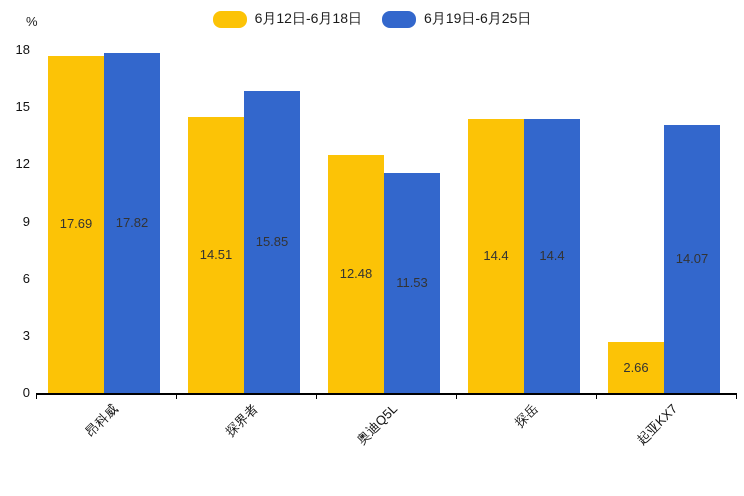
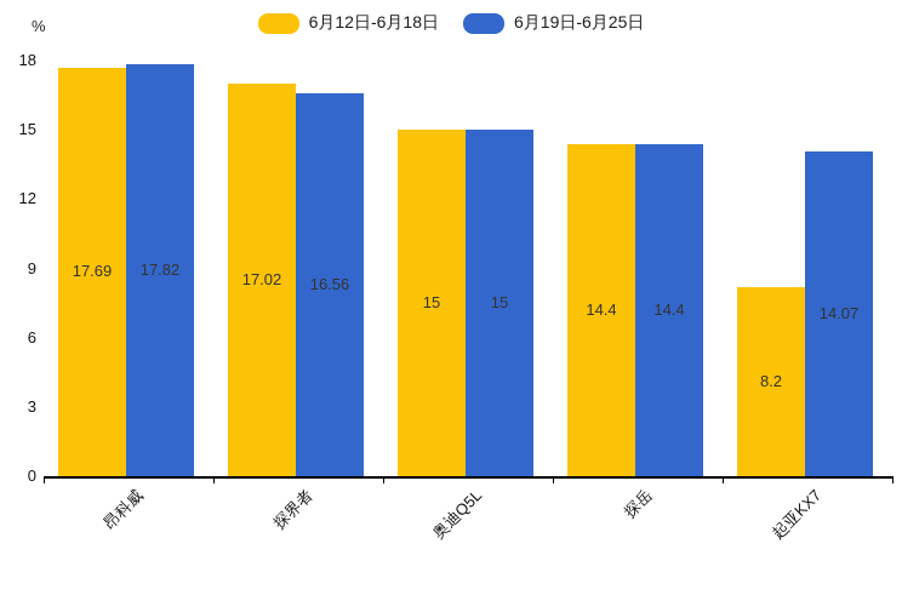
6月12日-6月18日/探界者: 14.51 -> 17.02
6月19日-6月25日/探界者: 15.85 -> 16.56
6月12日-6月18日/奥迪Q5L: 12.48 -> 15
6月19日-6月25日/奥迪Q5L: 11.53 -> 15
6月12日-6月18日/起亚KX7: 2.66 -> 8.2
